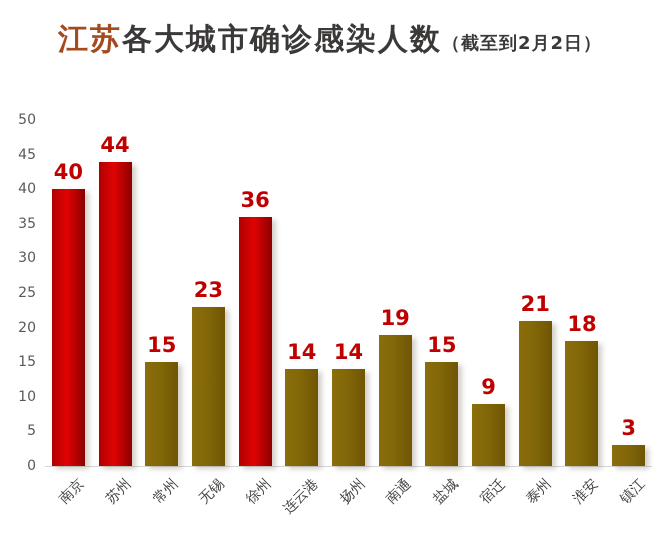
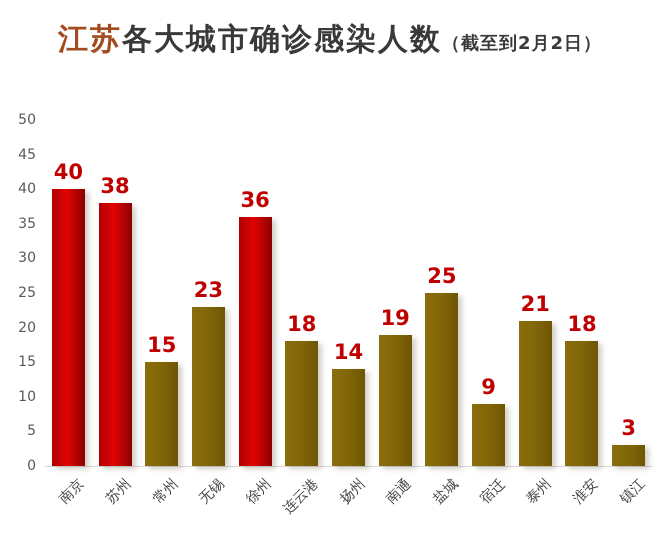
苏州: 44 -> 38
连云港: 14 -> 18
盐城: 15 -> 25
